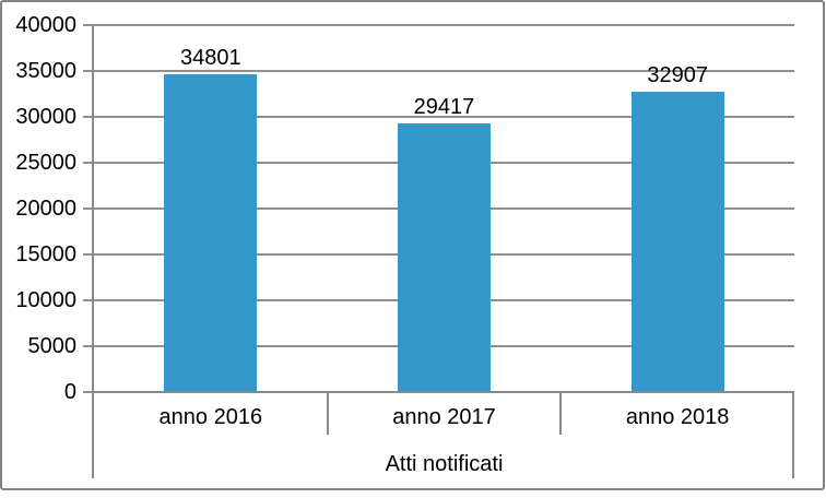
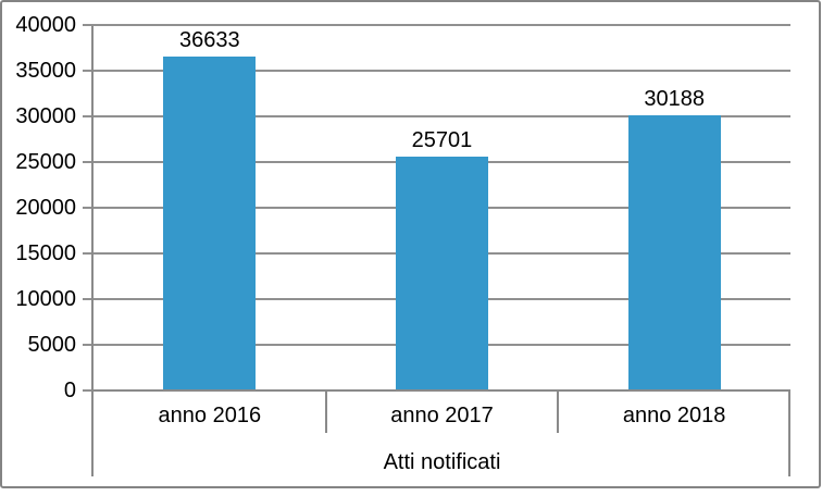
anno 2016: 34801 -> 36633
anno 2017: 29417 -> 25701
anno 2018: 32907 -> 30188
